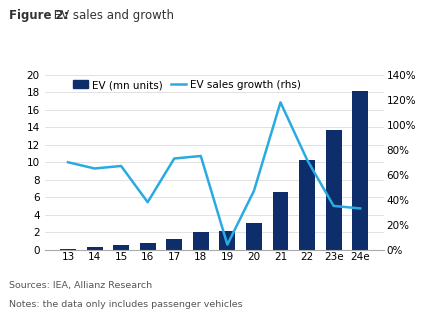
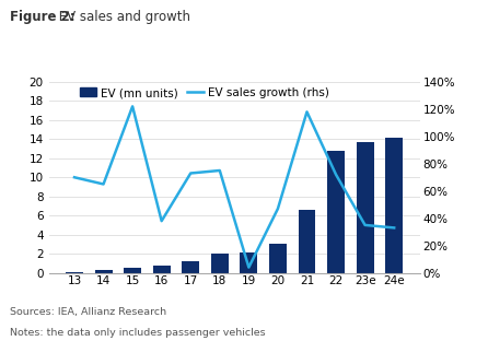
EV sales growth (rhs)/15: 67% -> 122%
EV (mn units)/22: 10.2 -> 12.8
EV (mn units)/24e: 18.1 -> 14.2
